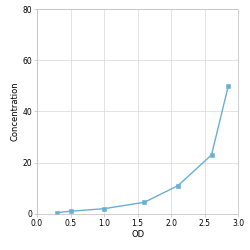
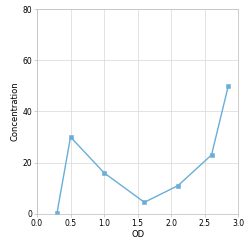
0.5: 1.0 -> 30.0
1.0: 2.0 -> 16.0
